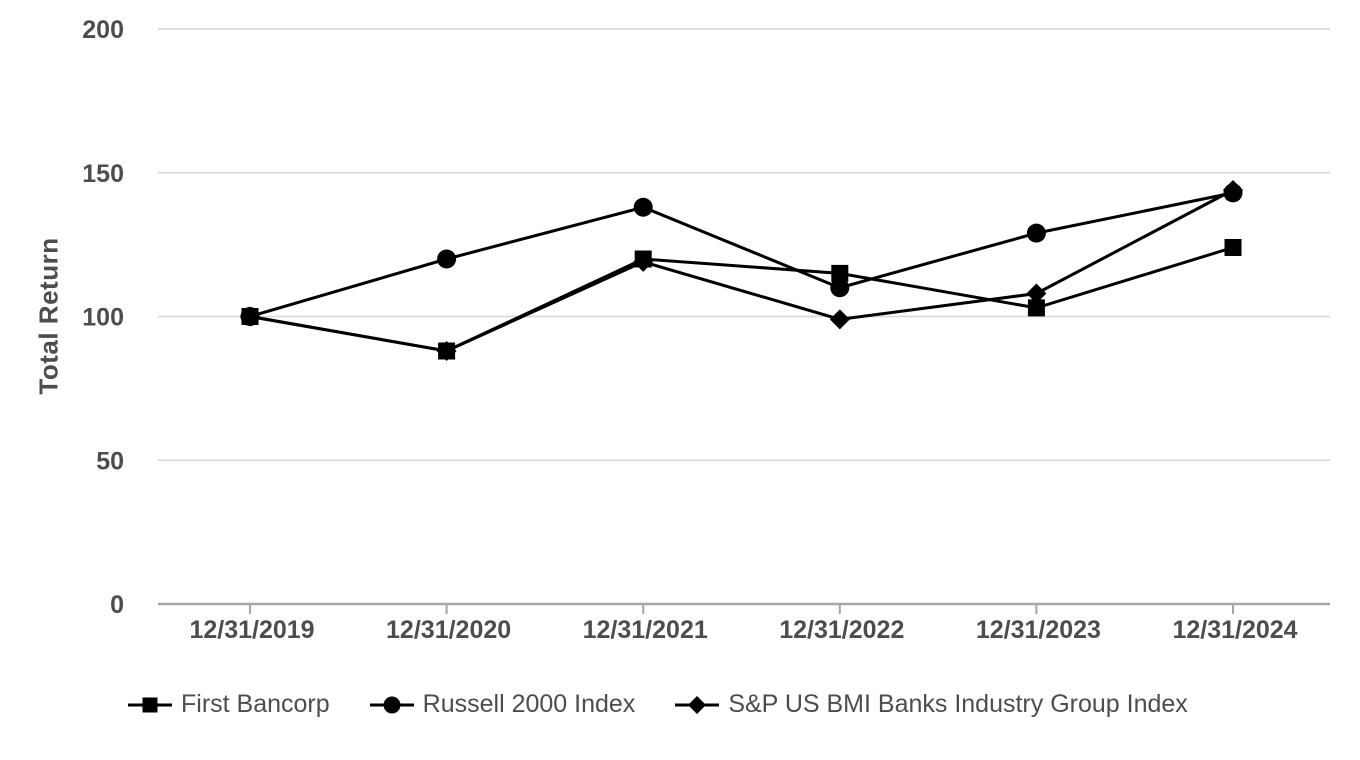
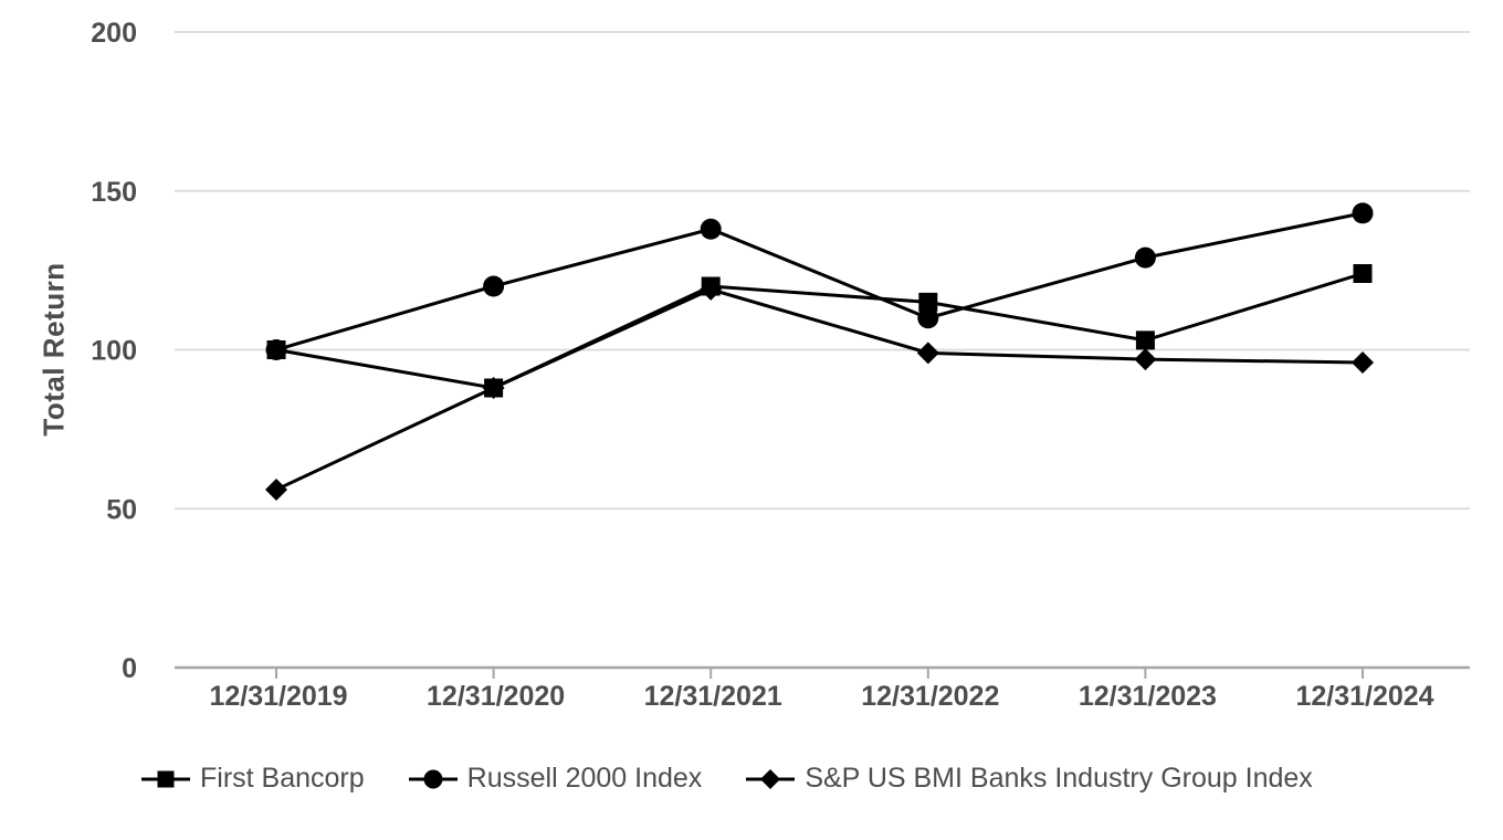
S&P US BMI Banks Industry Group Index/12/31/2019: 100 -> 56
S&P US BMI Banks Industry Group Index/12/31/2023: 108 -> 97
S&P US BMI Banks Industry Group Index/12/31/2024: 144 -> 96
